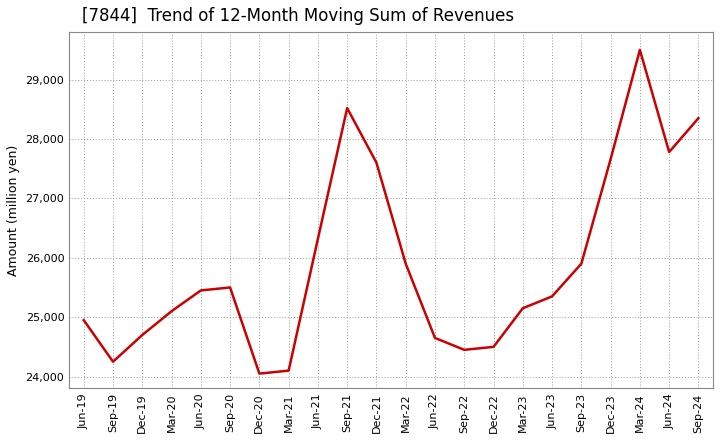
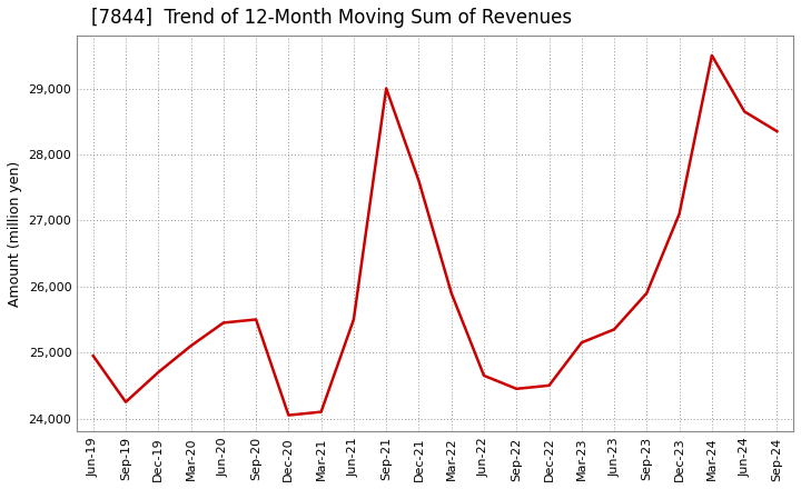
Jun-21: 26,320 -> 25,500
Sep-21: 28,520 -> 29,000
Dec-23: 27,660 -> 27,100
Jun-24: 27,780 -> 28,650
